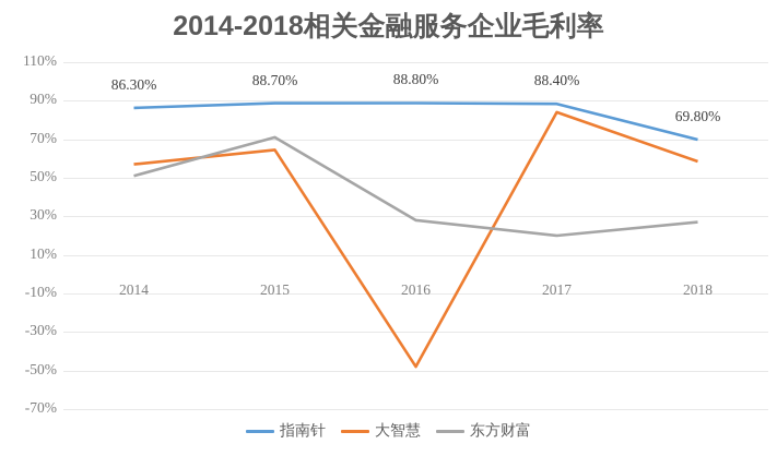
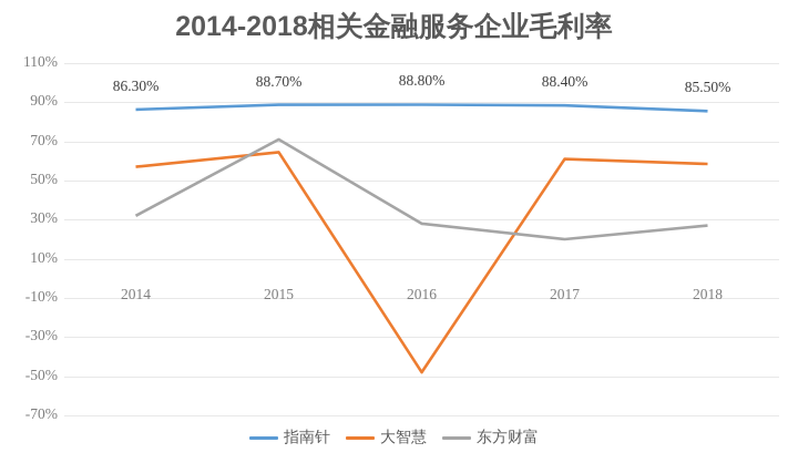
东方财富/2014: 51% -> 32%
大智慧/2017: 84% -> 61%
指南针/2018: 69.80% -> 85.50%
